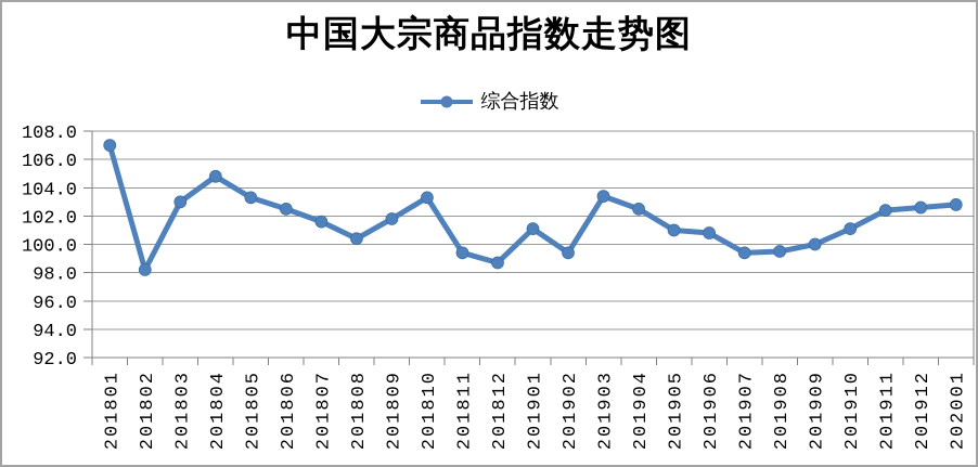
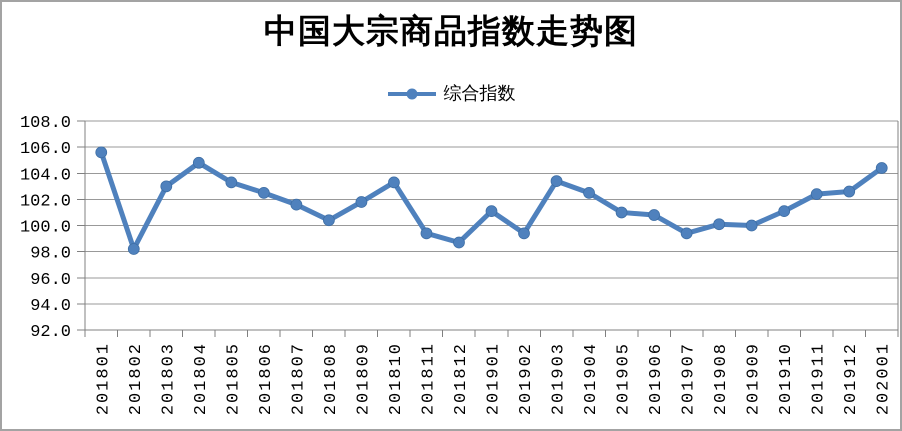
201801: 107.0 -> 105.6
201908: 99.5 -> 100.1
202001: 102.8 -> 104.4
